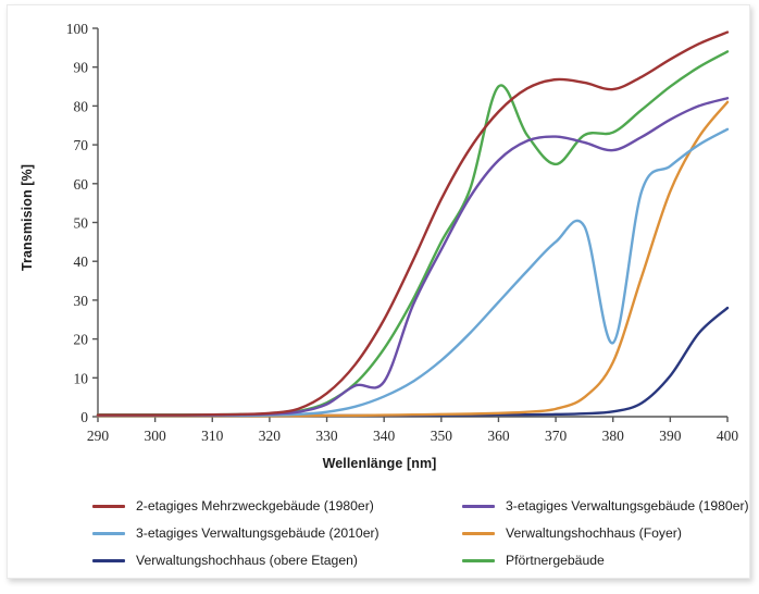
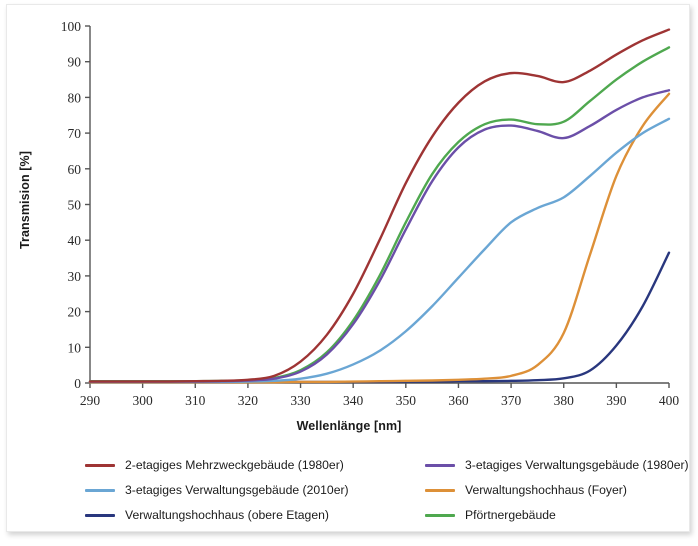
3-etagiges Verwaltungsgebäude (1980er)/340: 9 -> 16
Pförtnergebäude/360: 85 -> 68
Pförtnergebäude/370: 65 -> 74
3-etagiges Verwaltungsgebäude (2010er)/380: 19 -> 52
Verwaltungshochhaus (obere Etagen)/400: 28 -> 36
